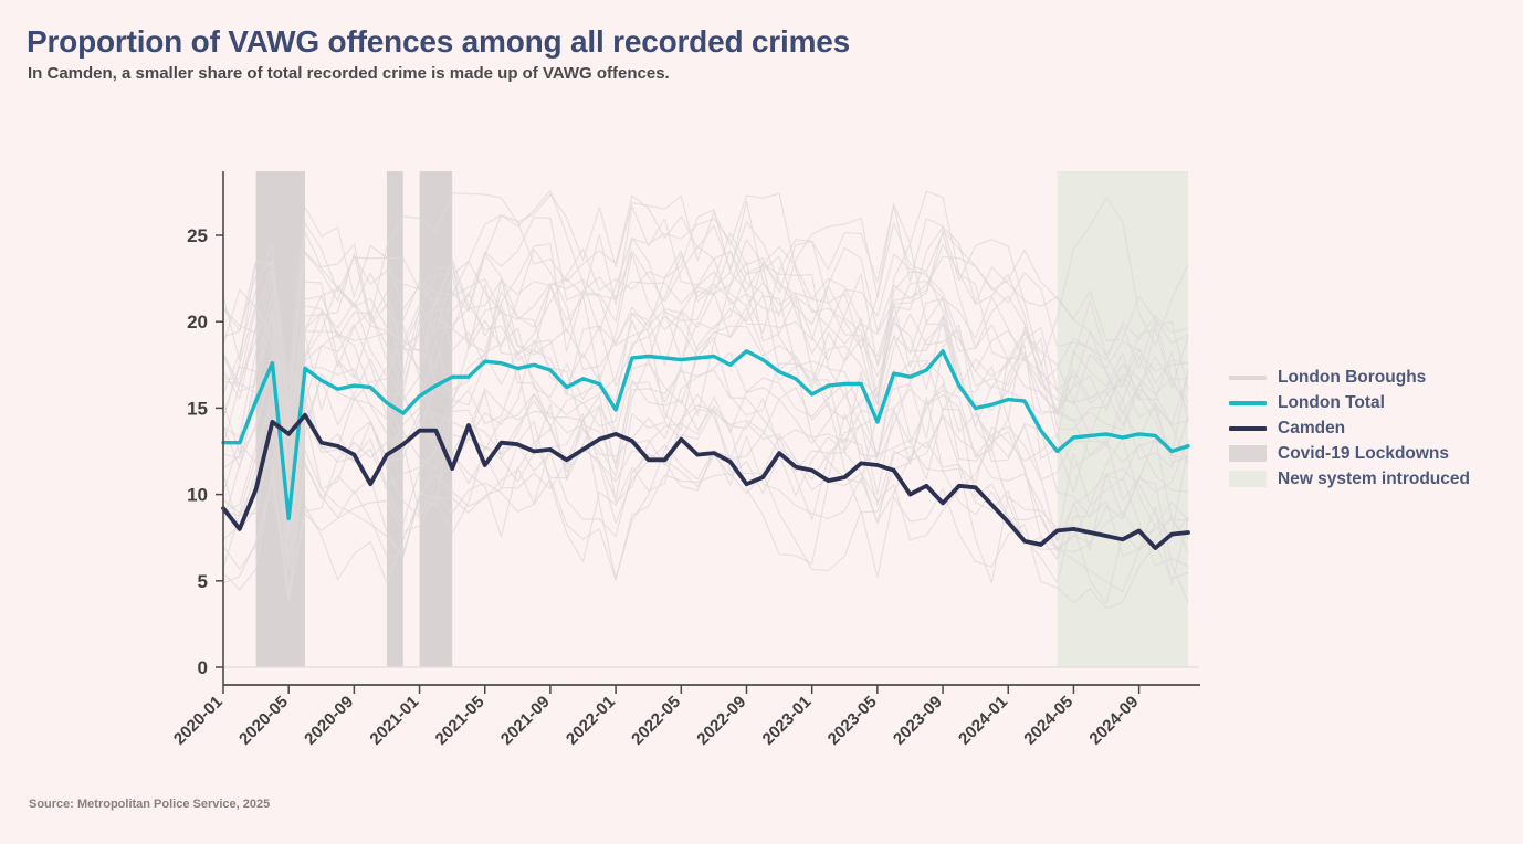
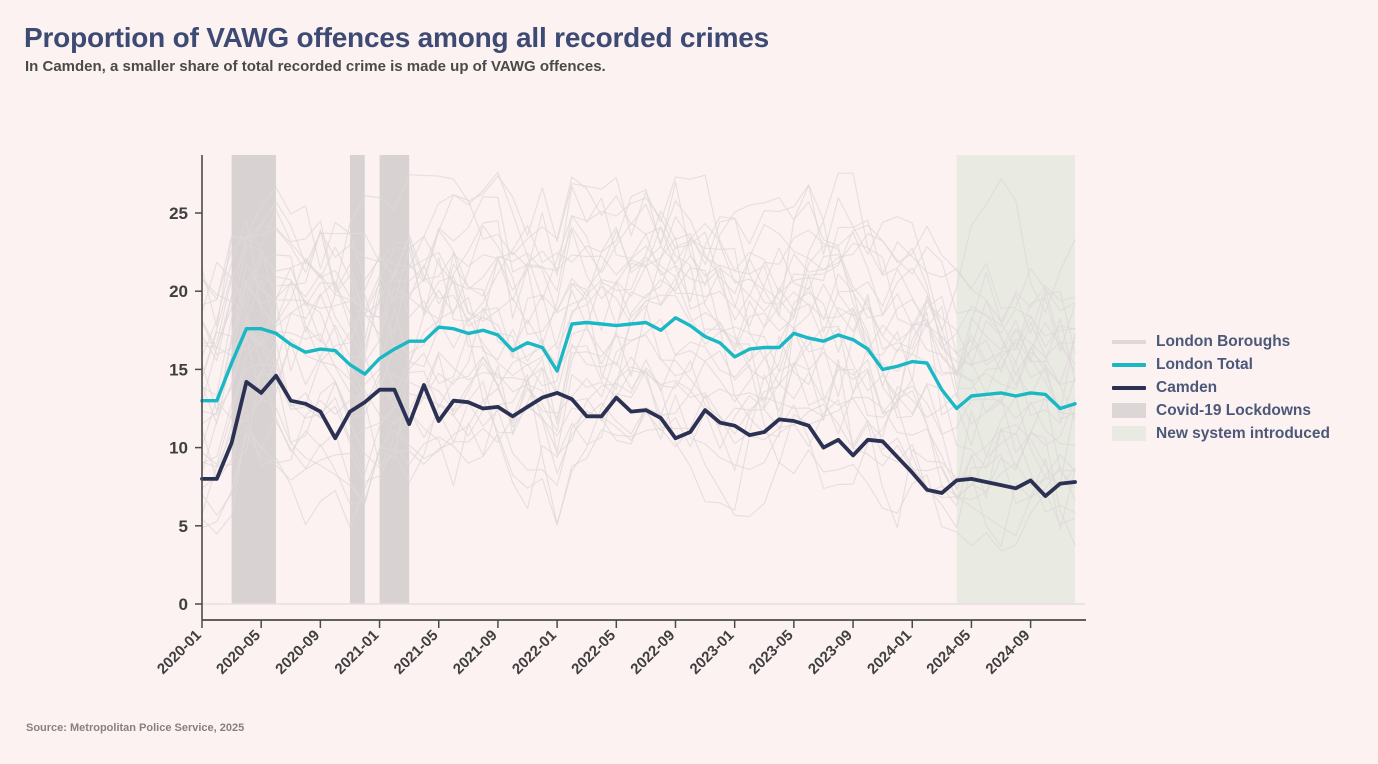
Camden/2020-01: 9.2 -> 8.0
London Total/2020-05: 8.6 -> 17.6
London Total/2023-05: 14.2 -> 17.3
London Total/2023-09: 18.3 -> 16.9
